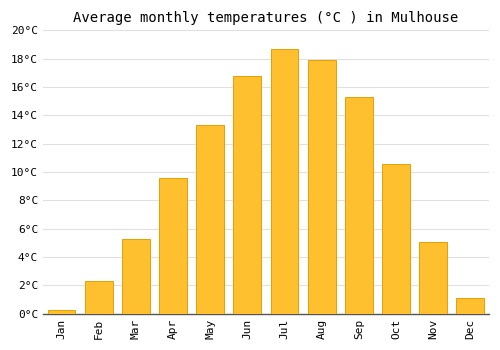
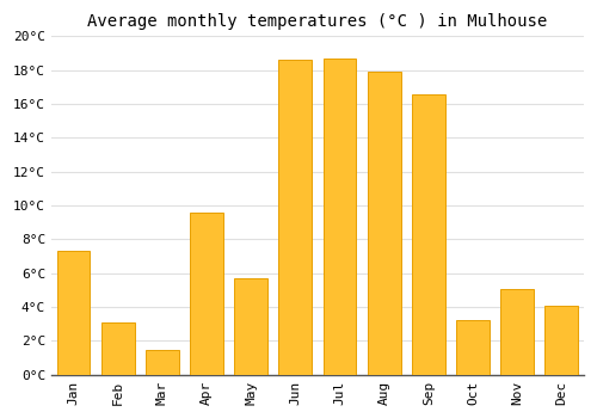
Jan: 0.3°C -> 7.3°C
Feb: 2.3°C -> 3.1°C
Mar: 5.3°C -> 1.5°C
May: 13.3°C -> 5.7°C
Jun: 16.8°C -> 18.6°C
Sep: 15.3°C -> 16.6°C
Oct: 10.6°C -> 3.2°C
Dec: 1.1°C -> 4.1°C
